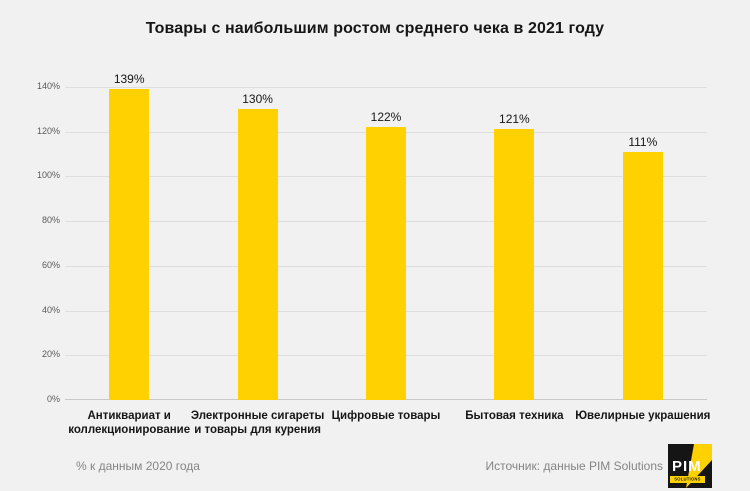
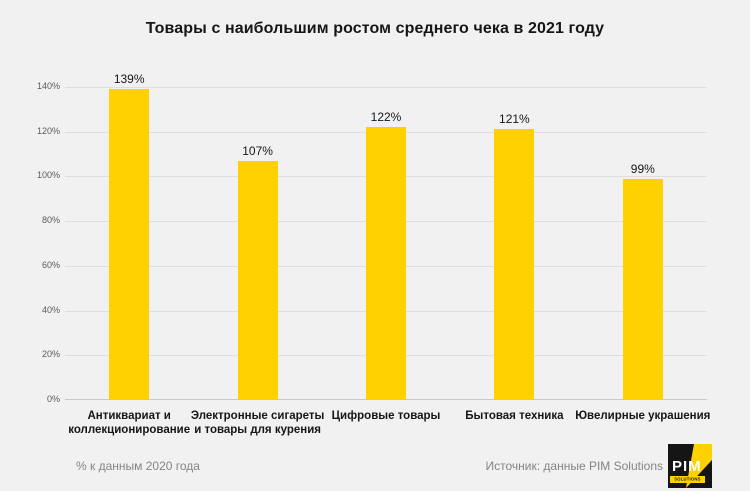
Электронные сигареты и товары для курения: 130% -> 107%
Ювелирные украшения: 111% -> 99%
